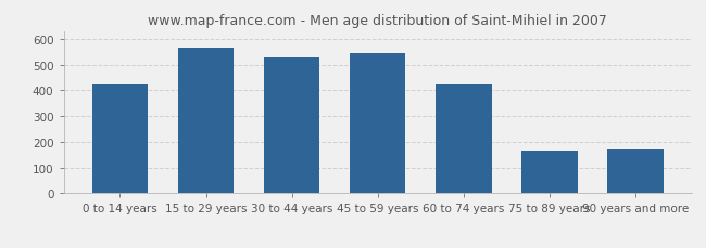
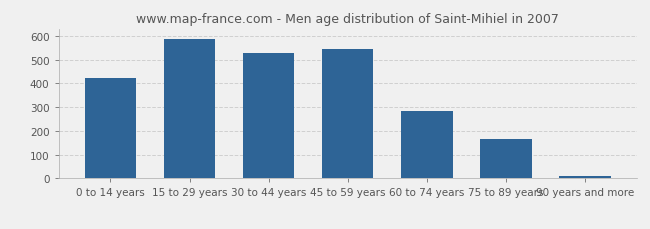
15 to 29 years: 565 -> 588
60 to 74 years: 425 -> 283
90 years and more: 170 -> 12
